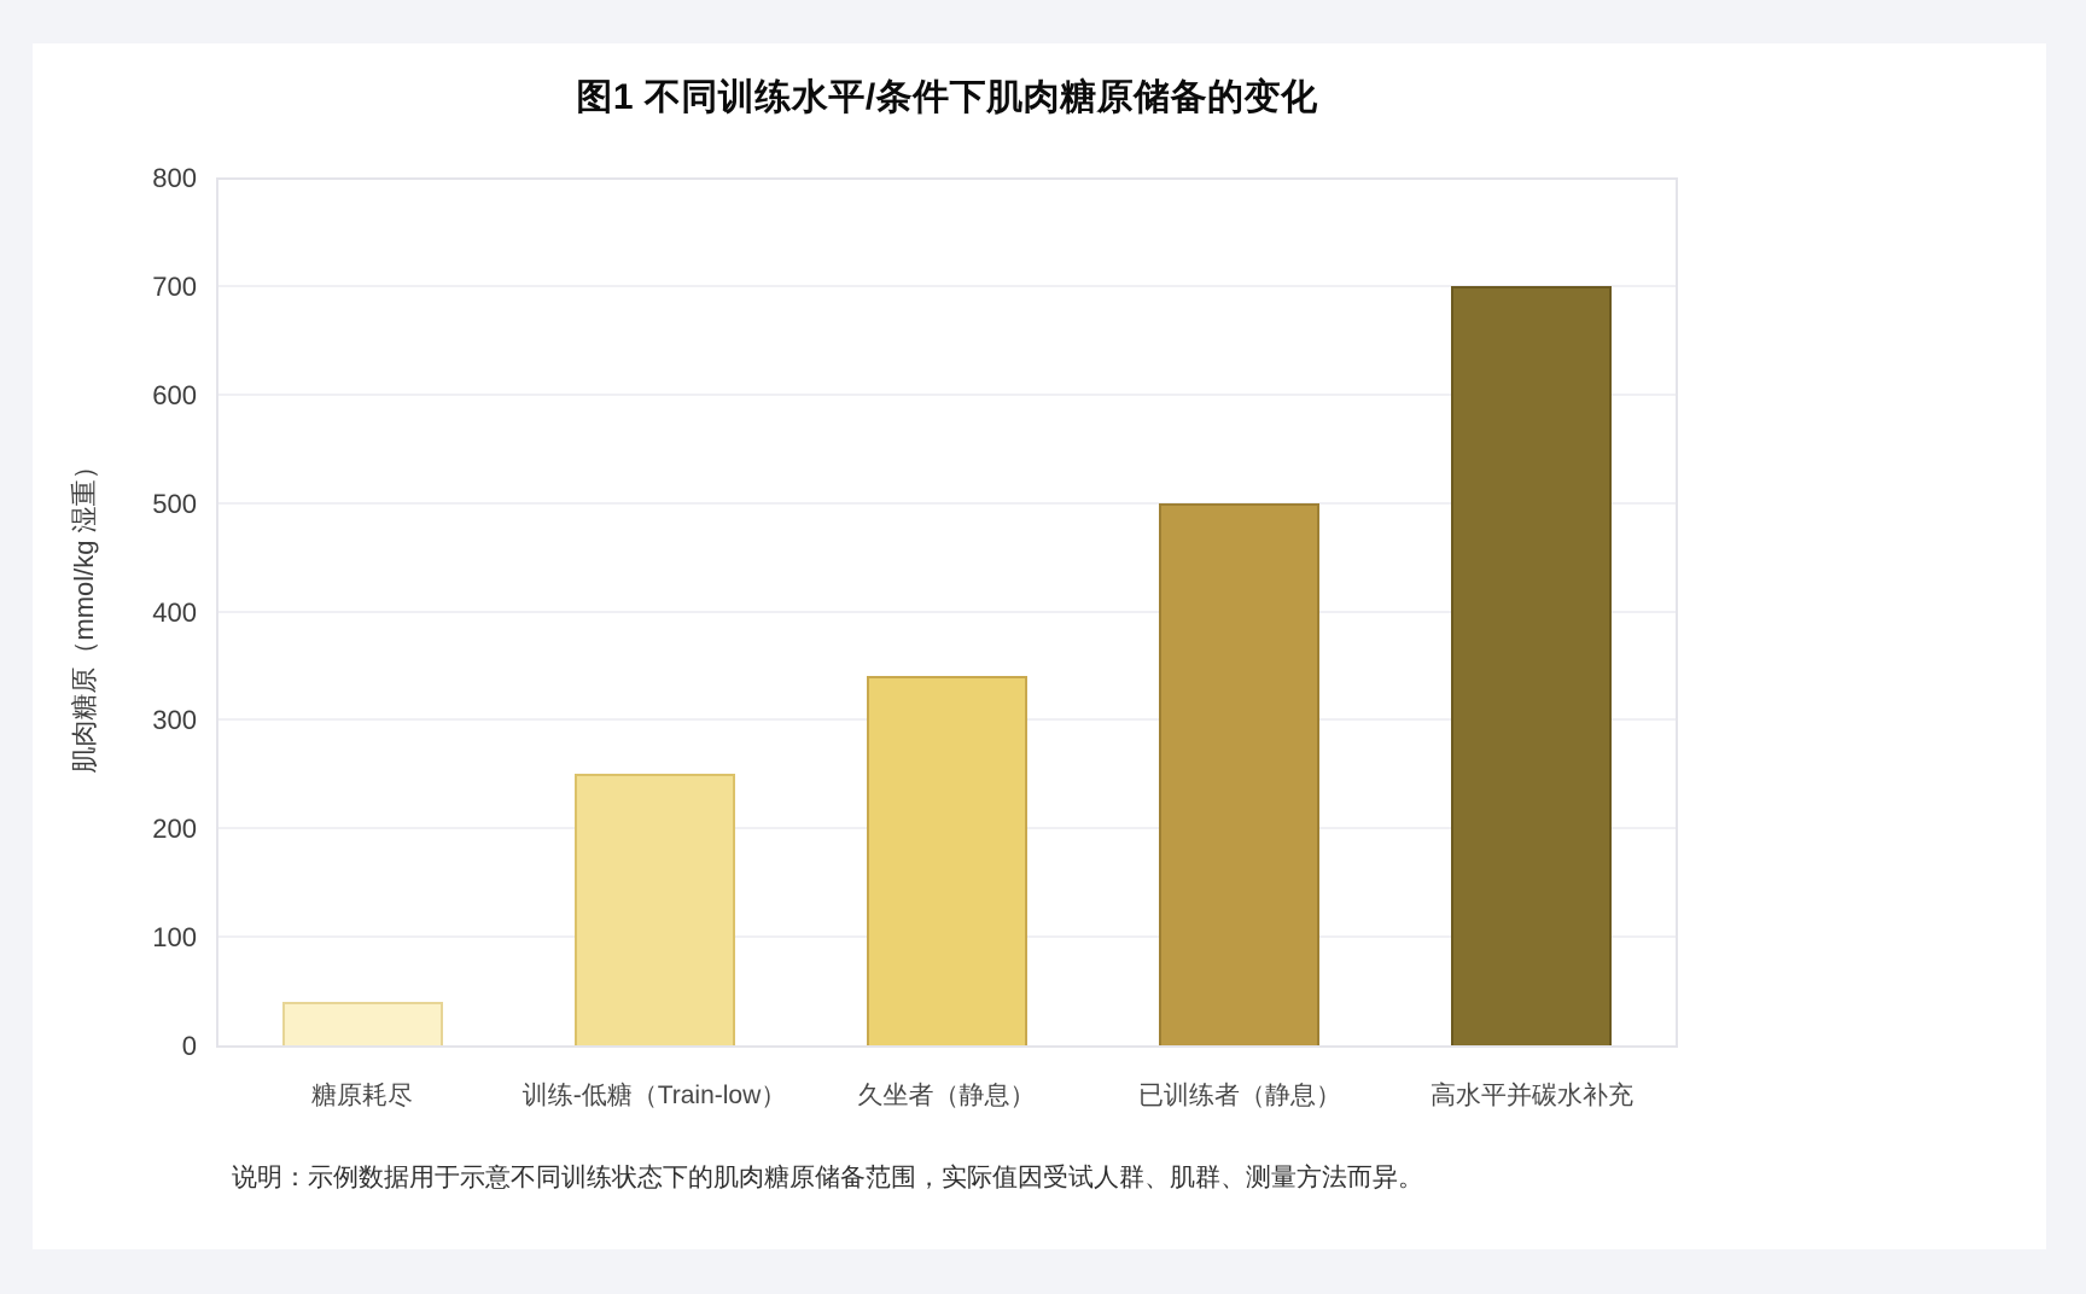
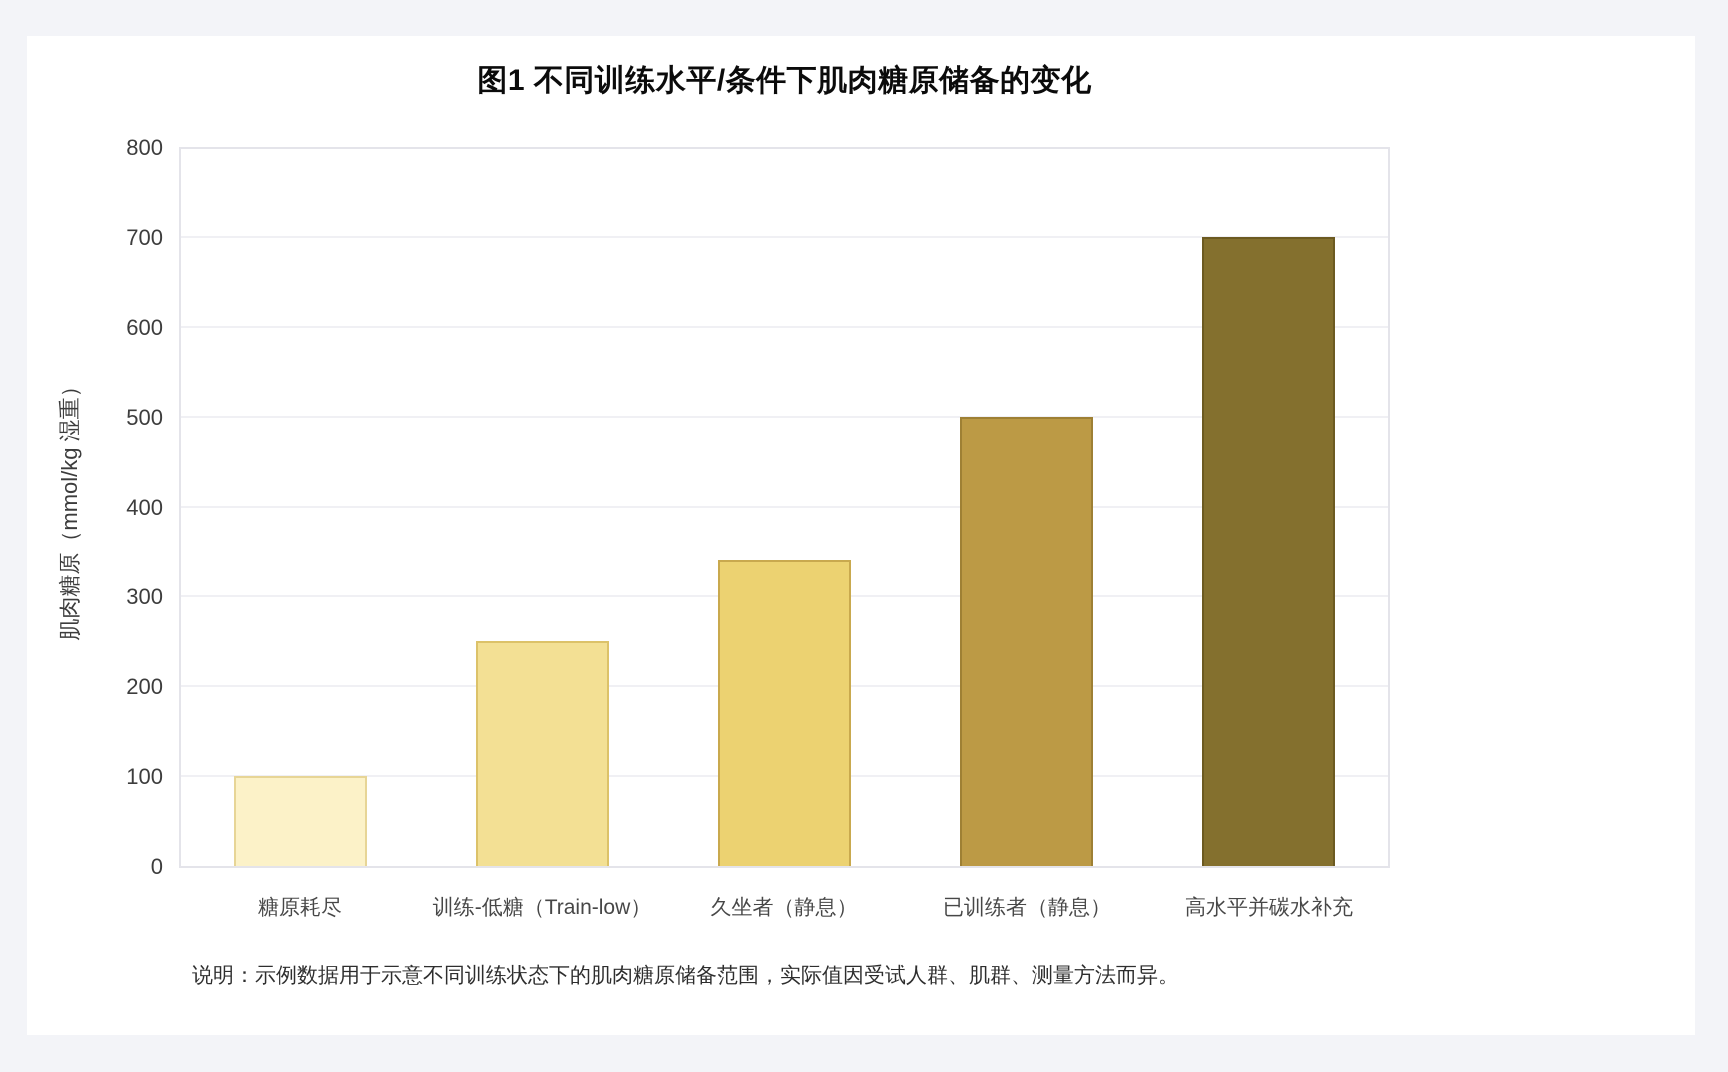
糖原耗尽: 40 -> 100
